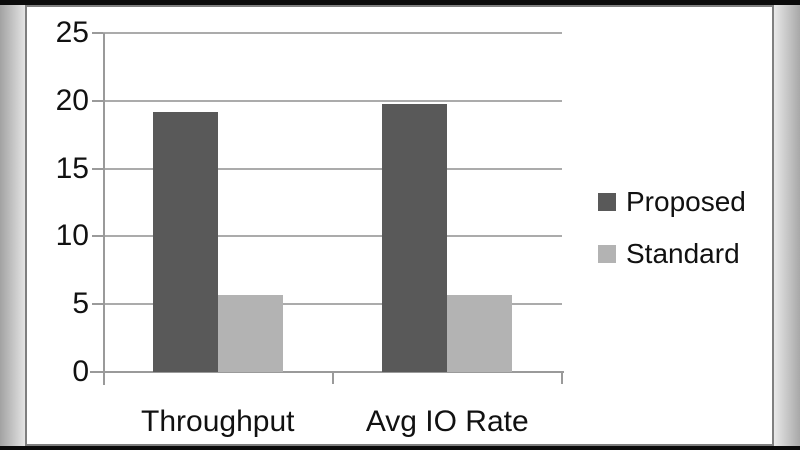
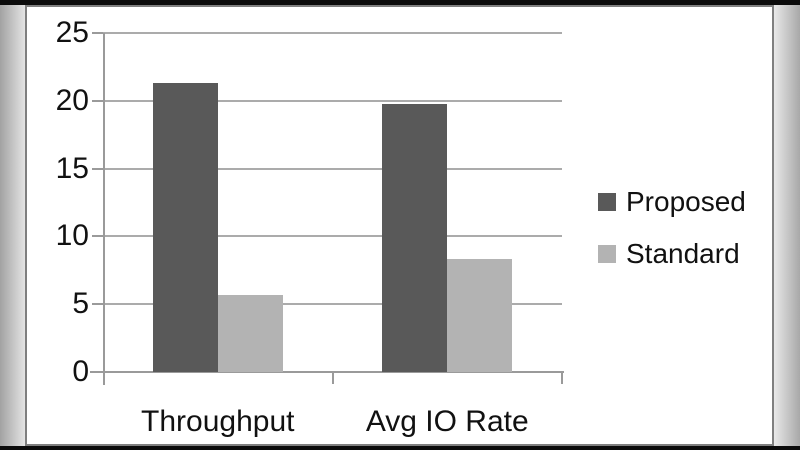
Proposed/Throughput: 19.2 -> 21.3
Standard/Avg IO Rate: 5.7 -> 8.3
